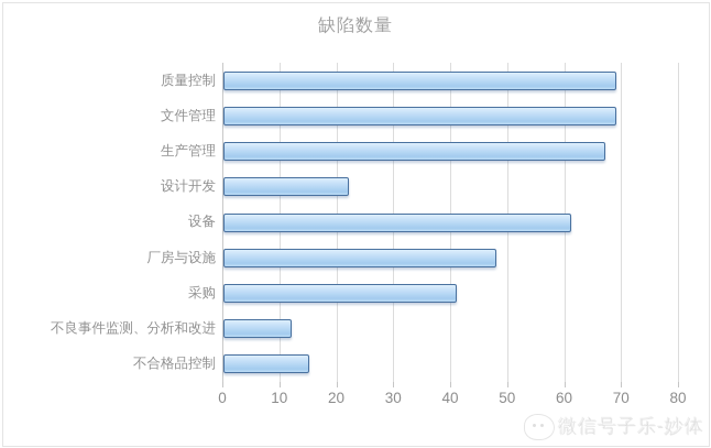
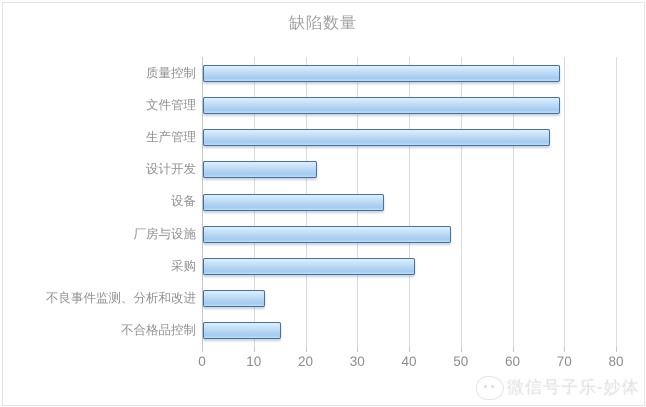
设备: 61 -> 35
